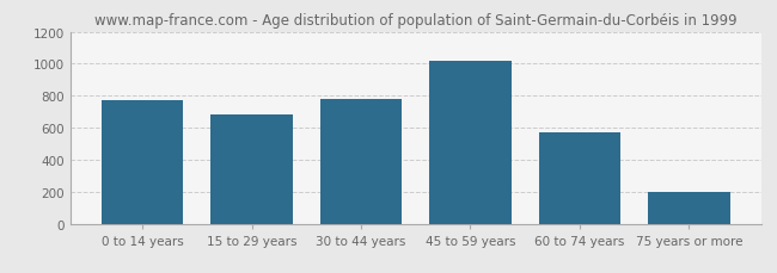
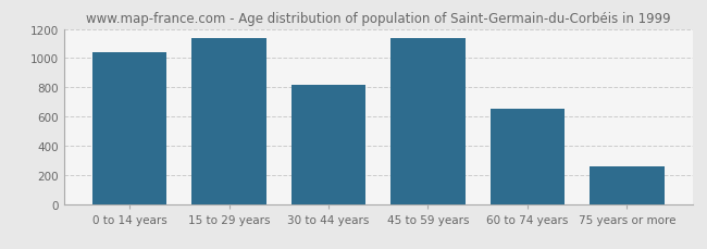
0 to 14 years: 780 -> 1040
15 to 29 years: 680 -> 1140
30 to 44 years: 780 -> 820
45 to 59 years: 1020 -> 1140
60 to 74 years: 570 -> 650
75 years or more: 200 -> 260
